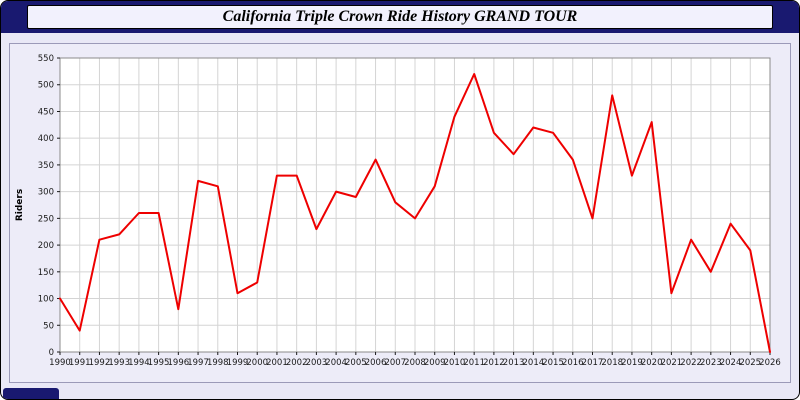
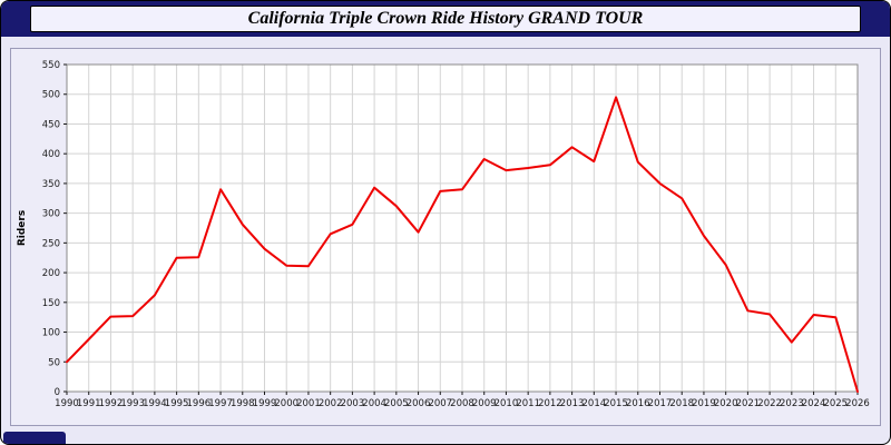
1990: 100 -> 50
1991: 40 -> 90
1992: 210 -> 130
1993: 220 -> 130
1994: 260 -> 160
1995: 260 -> 220
1996: 80 -> 230
1997: 320 -> 340
1998: 310 -> 280
1999: 110 -> 240
2000: 130 -> 210
2001: 330 -> 210
2002: 330 -> 260
2003: 230 -> 280
2004: 300 -> 340
2005: 290 -> 310
2006: 360 -> 270
2007: 280 -> 340
2008: 250 -> 340
2009: 310 -> 390
2010: 440 -> 370
2011: 520 -> 380
2012: 410 -> 380
2013: 370 -> 410
2014: 420 -> 390
2015: 410 -> 500
2016: 360 -> 390
2017: 250 -> 350
2018: 480 -> 320
2019: 330 -> 260
2020: 430 -> 210
2021: 110 -> 140
2022: 210 -> 130
2023: 150 -> 80
2024: 240 -> 130
2025: 190 -> 120
